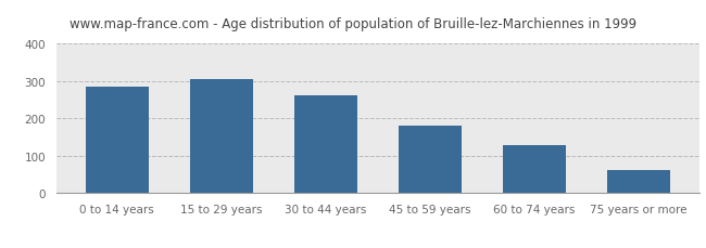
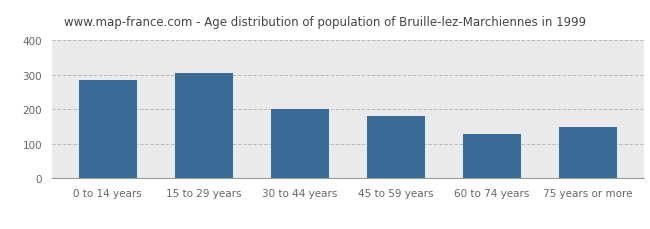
30 to 44 years: 263 -> 200
75 years or more: 62 -> 150
